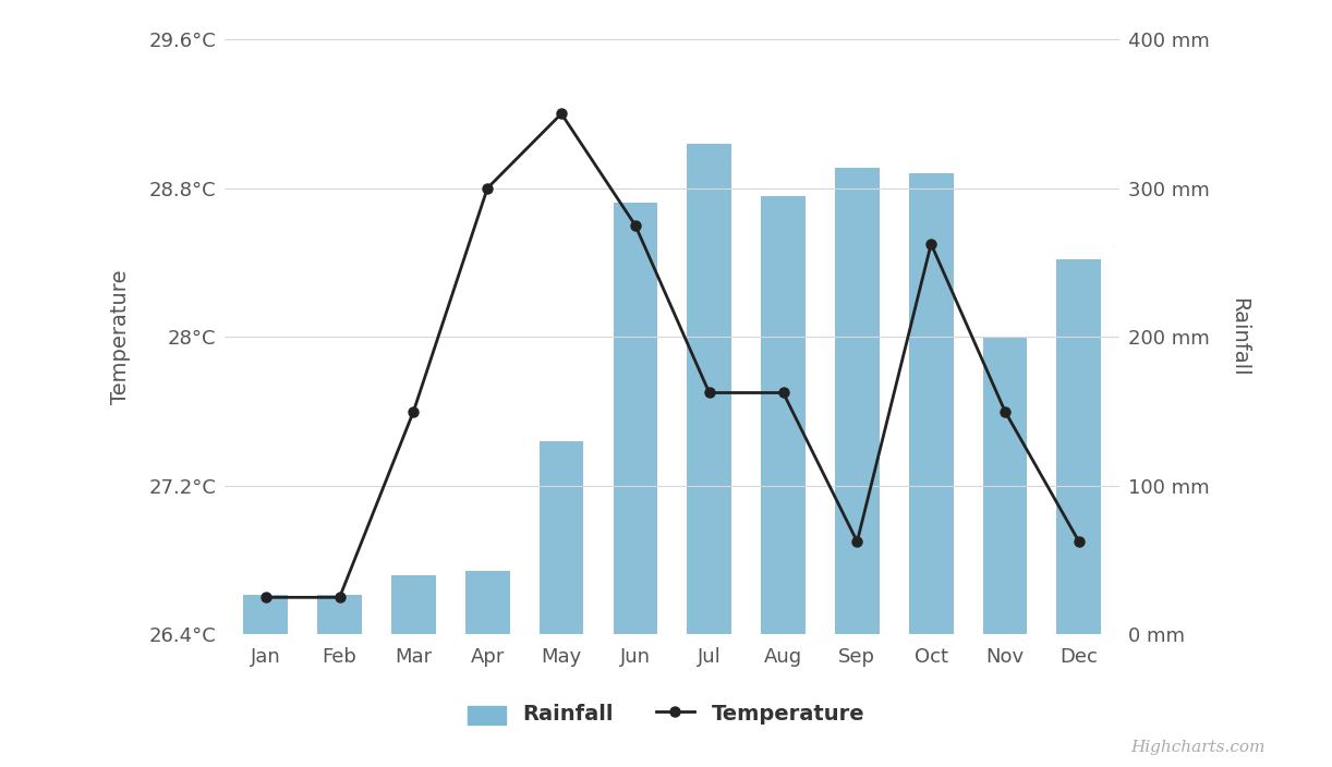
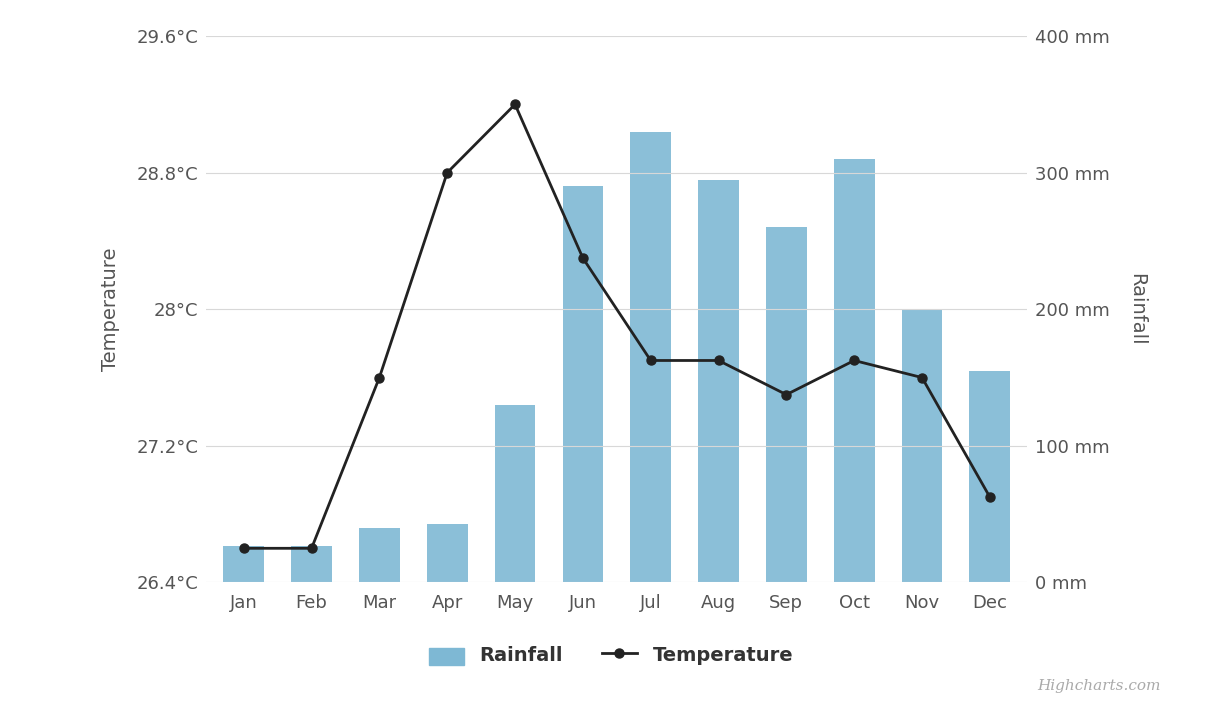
Temperature/Jun: 28.6°C -> 28.3°C
Rainfall/Sep: 314 mm -> 260 mm
Temperature/Sep: 26.9°C -> 27.5°C
Temperature/Oct: 28.5°C -> 27.7°C
Rainfall/Dec: 252 mm -> 155 mm
